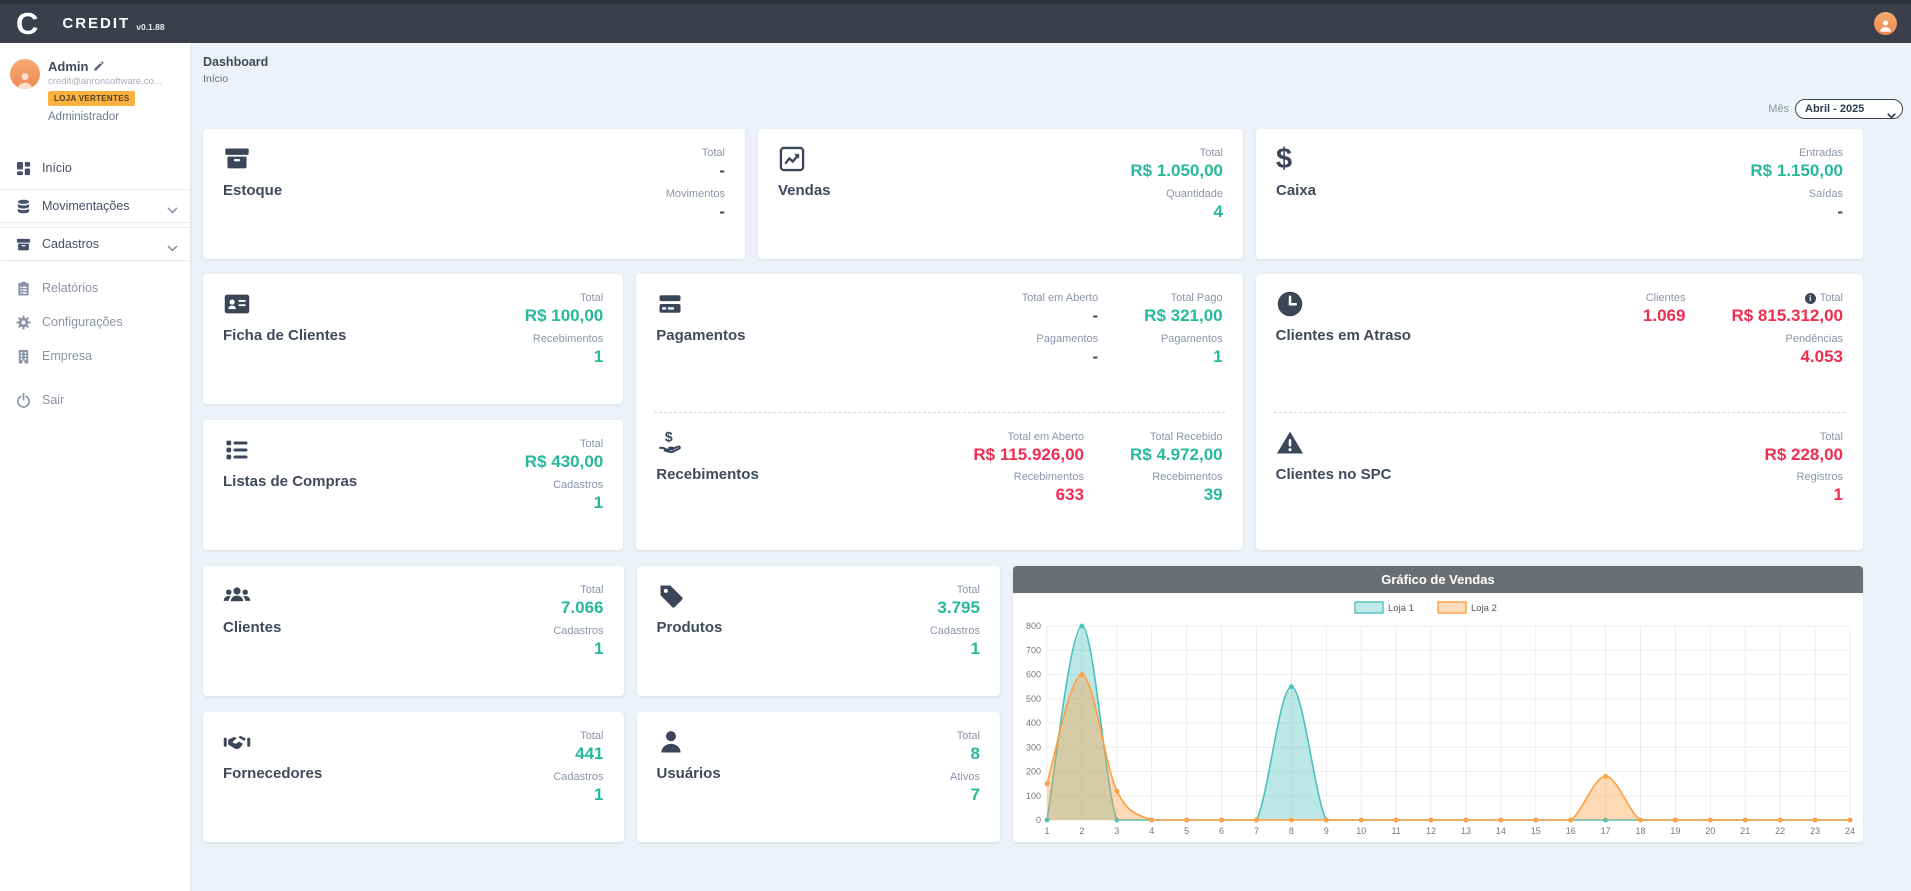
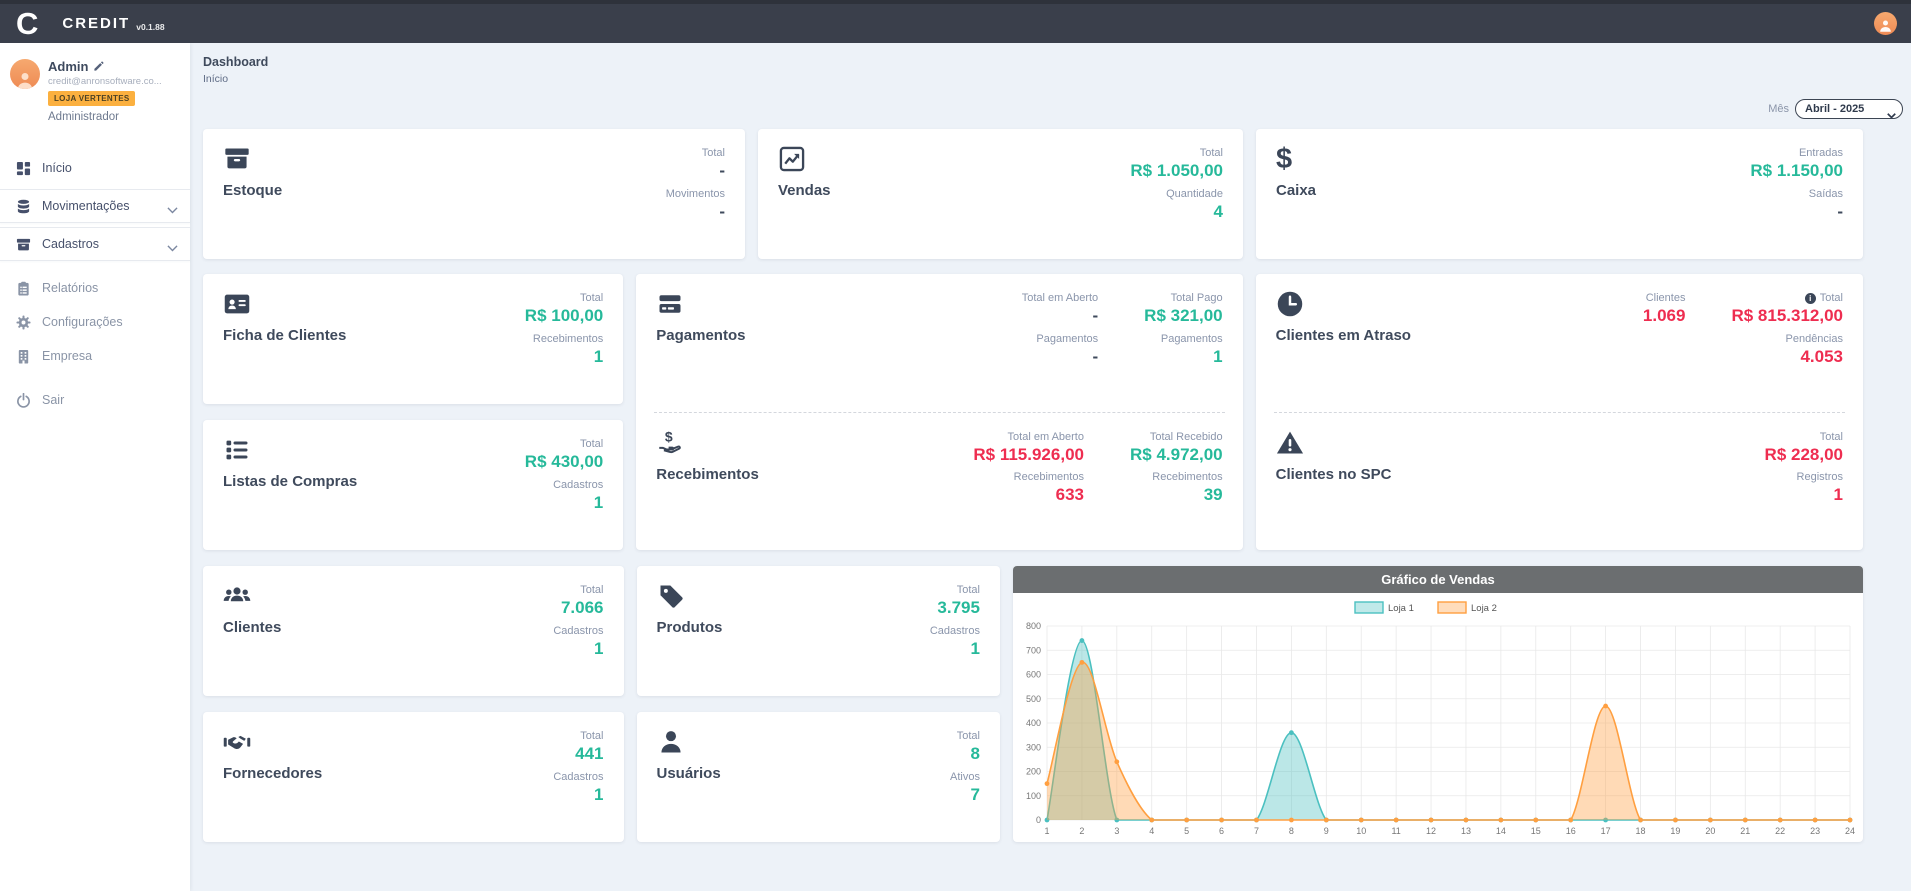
Loja 1/2: 800 -> 740
Loja 2/2: 600 -> 650
Loja 2/3: 120 -> 240
Loja 1/8: 550 -> 360
Loja 2/17: 180 -> 470
